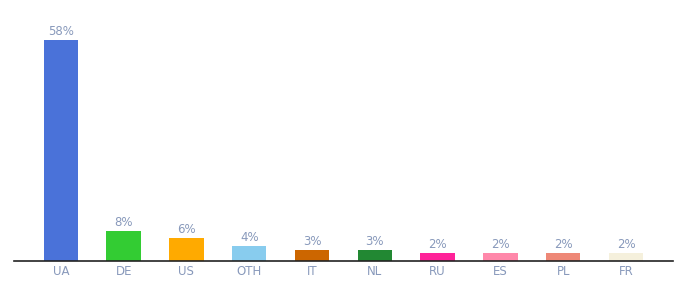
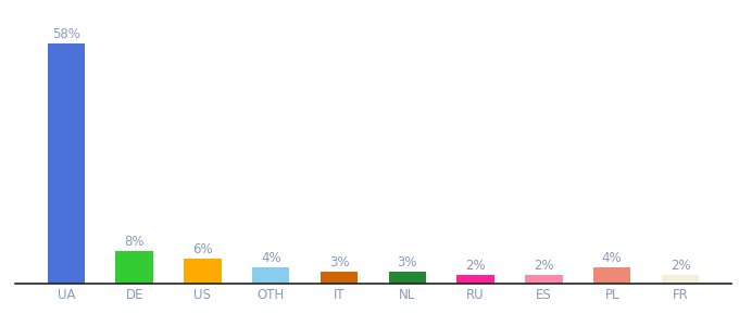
PL: 2% -> 4%
